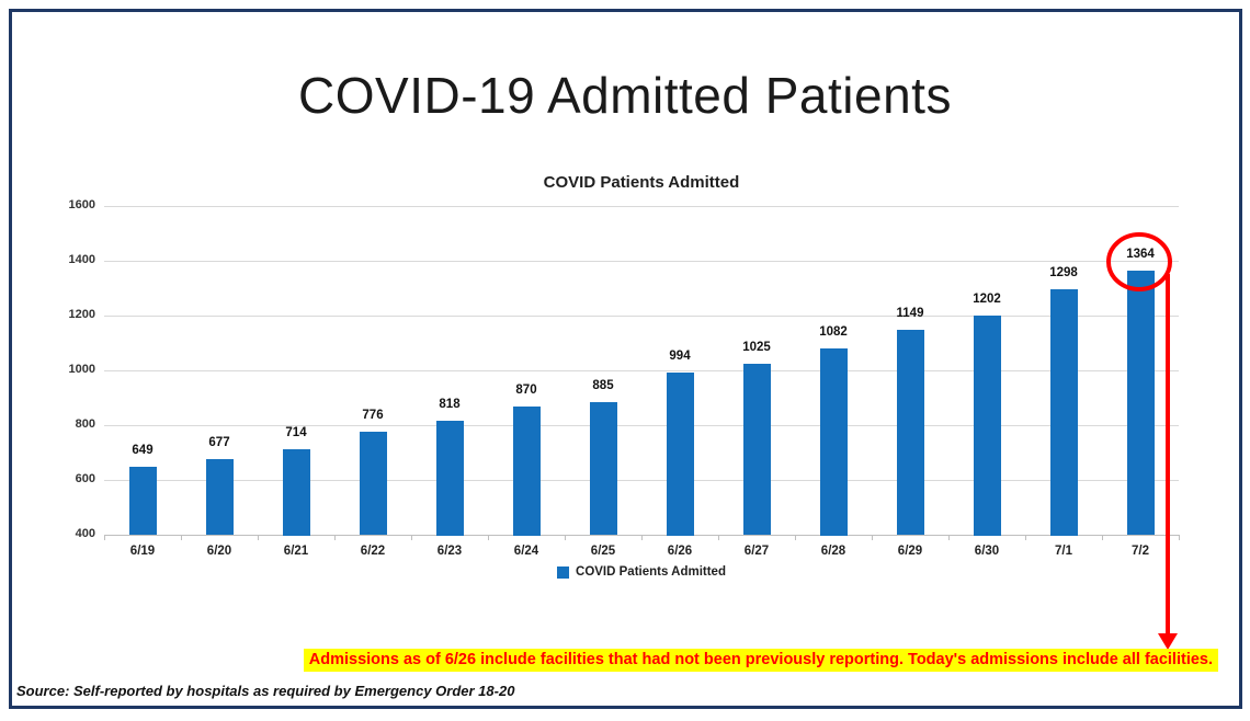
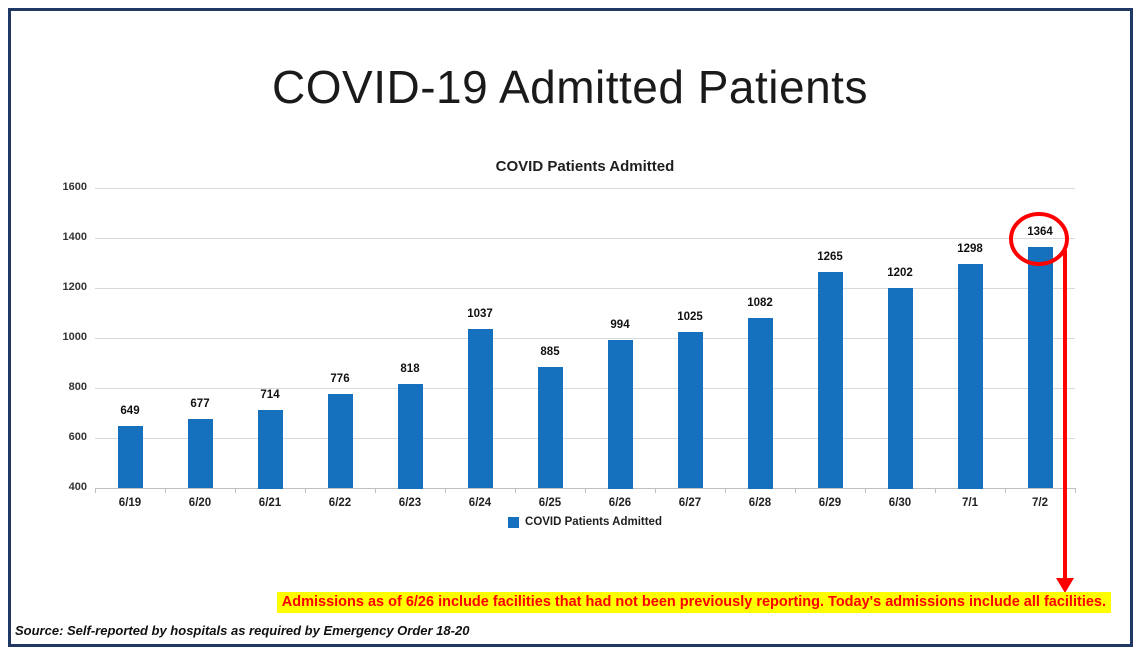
6/24: 870 -> 1037
6/29: 1149 -> 1265
